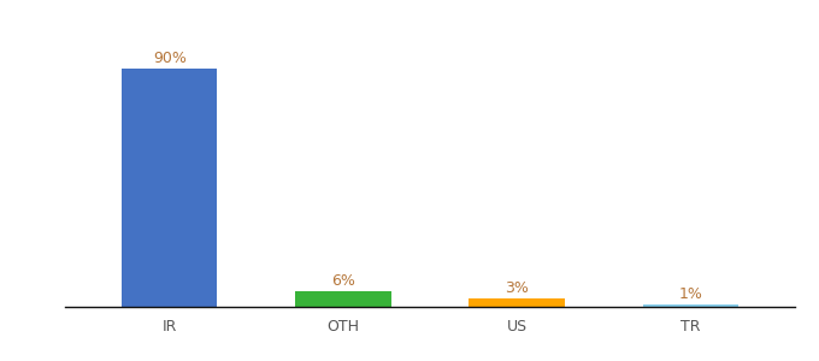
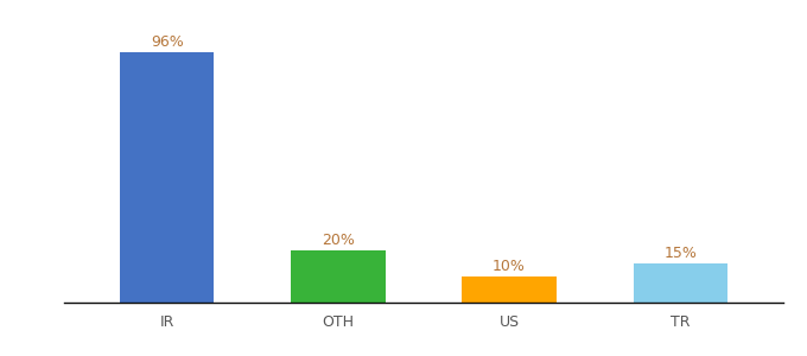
IR: 90% -> 96%
OTH: 6% -> 20%
US: 3% -> 10%
TR: 1% -> 15%
